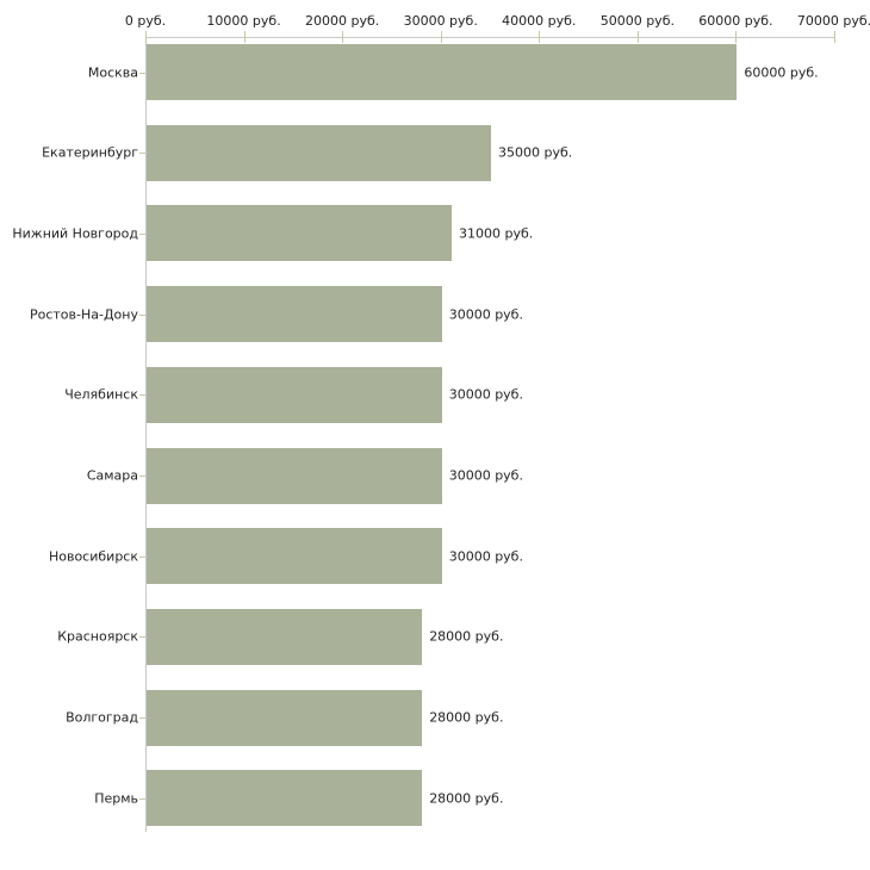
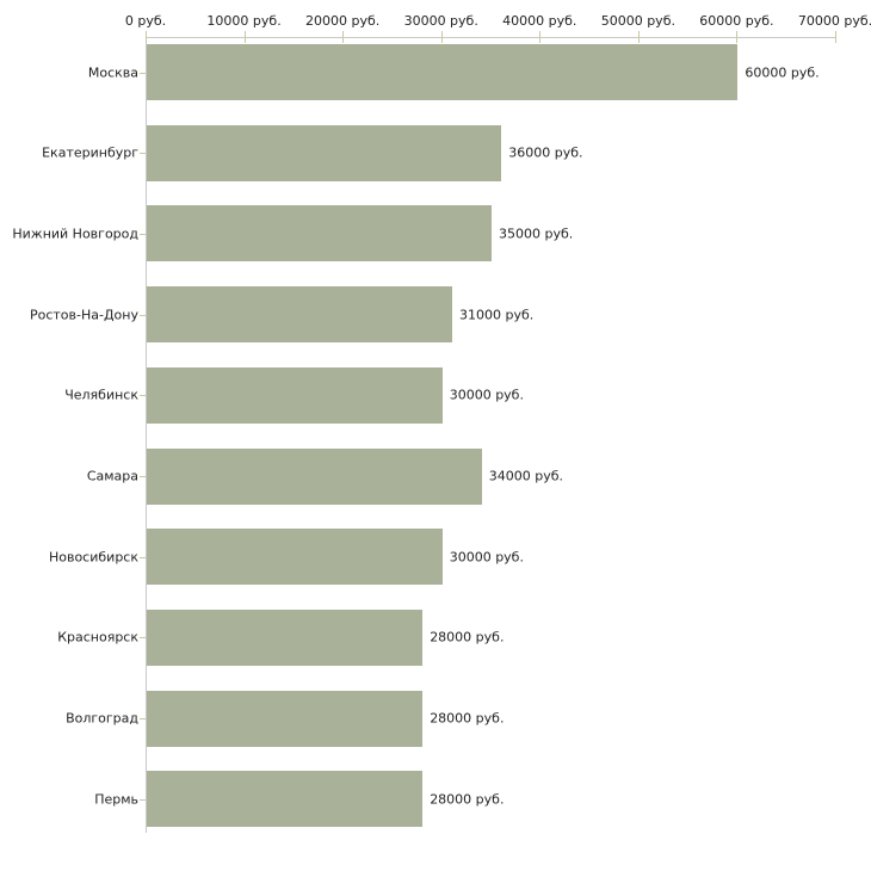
Екатеринбург: 35000 -> 36000
Нижний Новгород: 31000 -> 35000
Ростов-На-Дону: 30000 -> 31000
Самара: 30000 -> 34000
